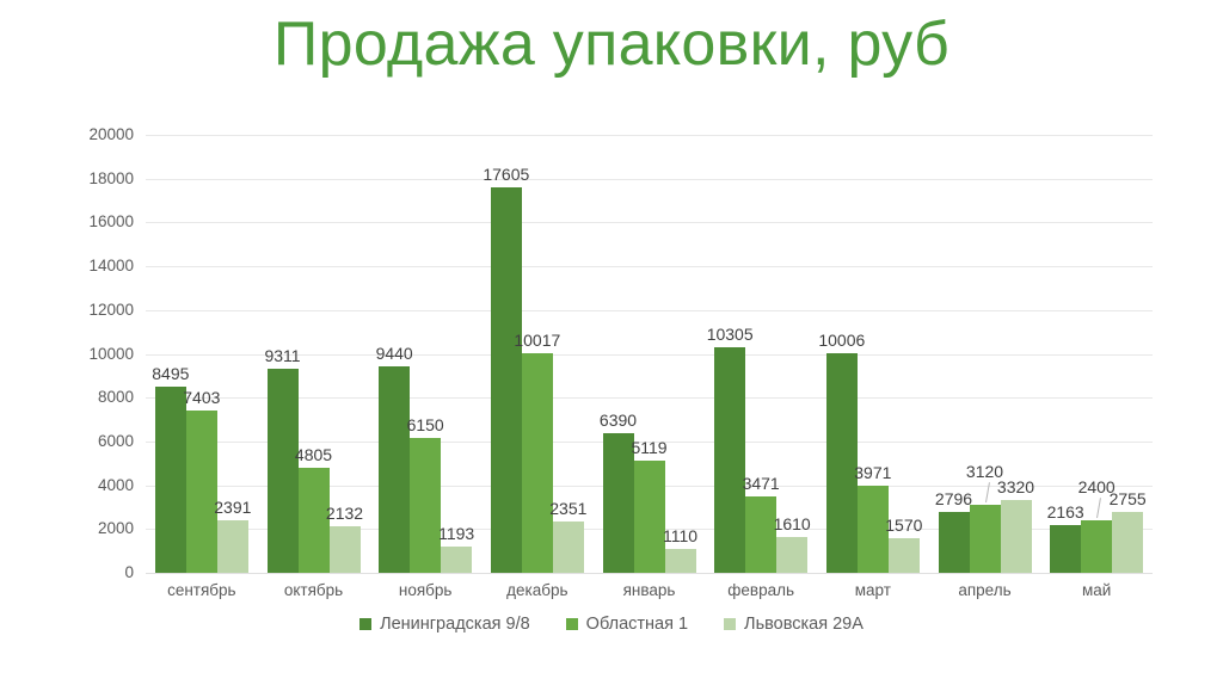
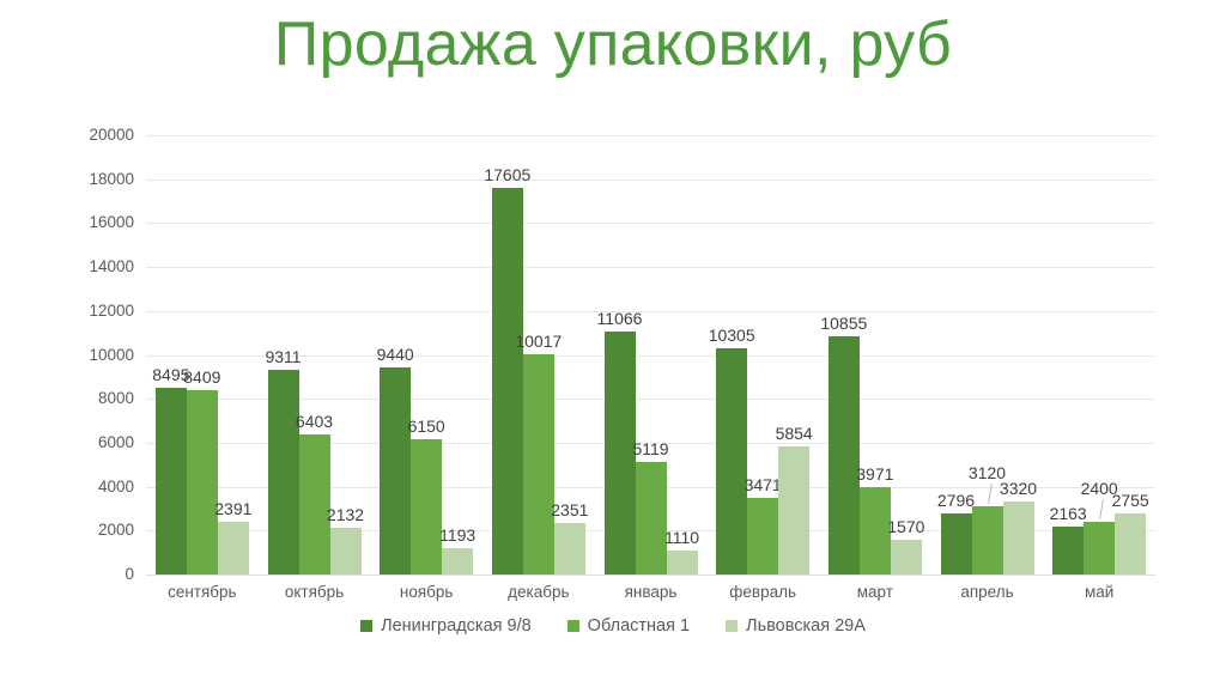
Областная 1/сентябрь: 7403 -> 8409
Областная 1/октябрь: 4805 -> 6403
Ленинградская 9/8/январь: 6390 -> 11066
Львовская 29А/февраль: 1610 -> 5854
Ленинградская 9/8/март: 10006 -> 10855
